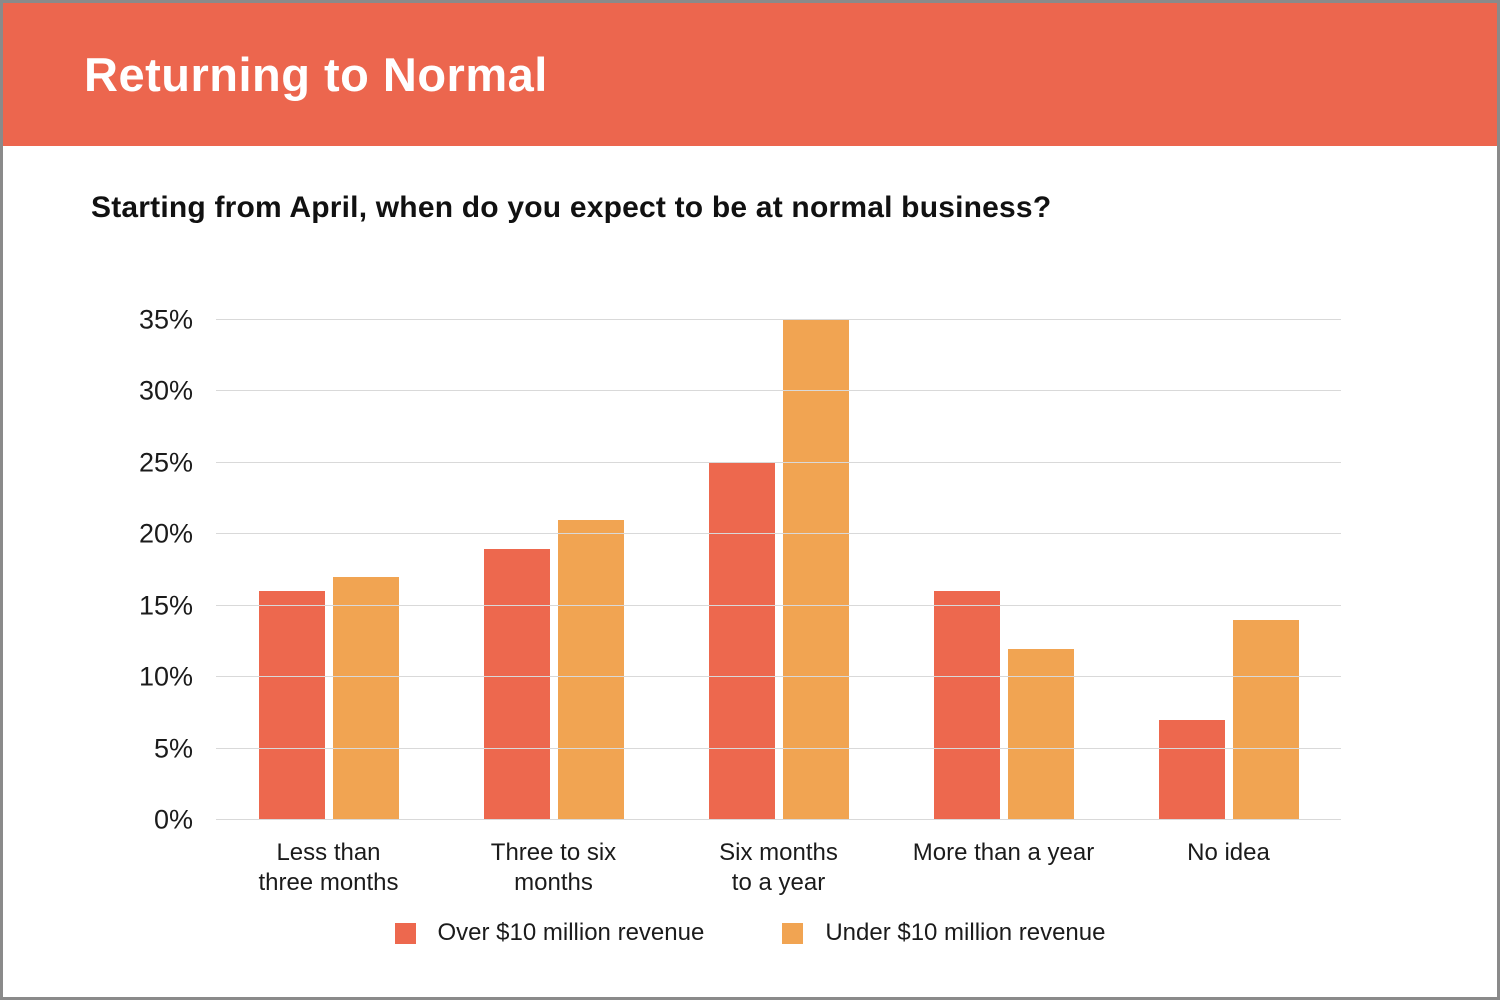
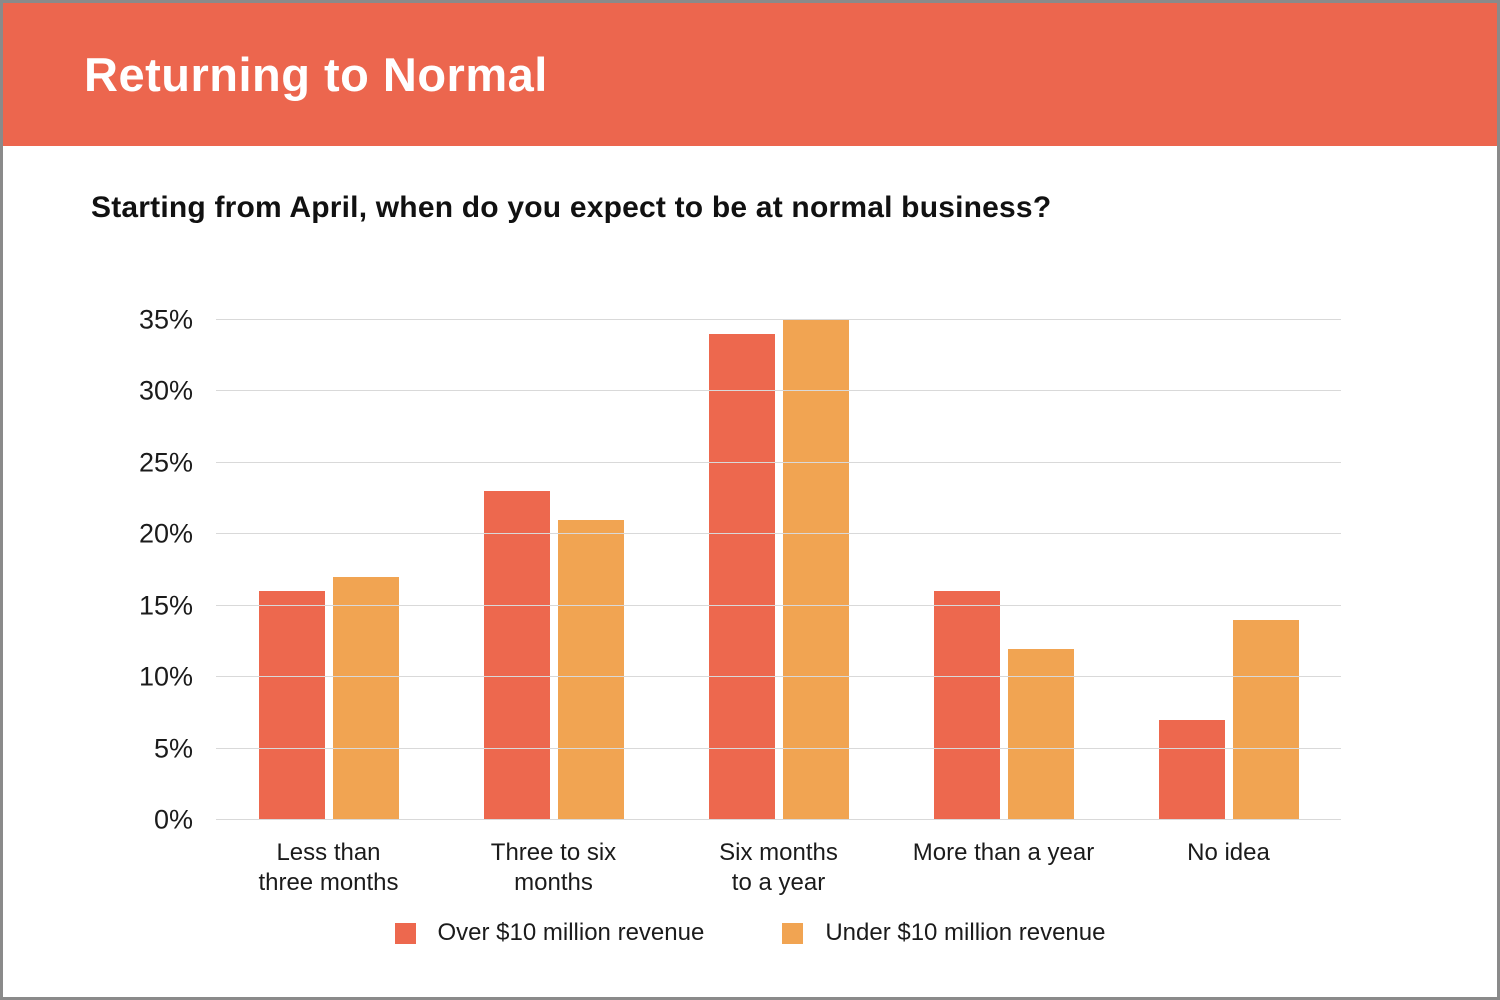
Over $10 million revenue/Three to six months: 19% -> 23%
Over $10 million revenue/Six months to a year: 25% -> 34%
